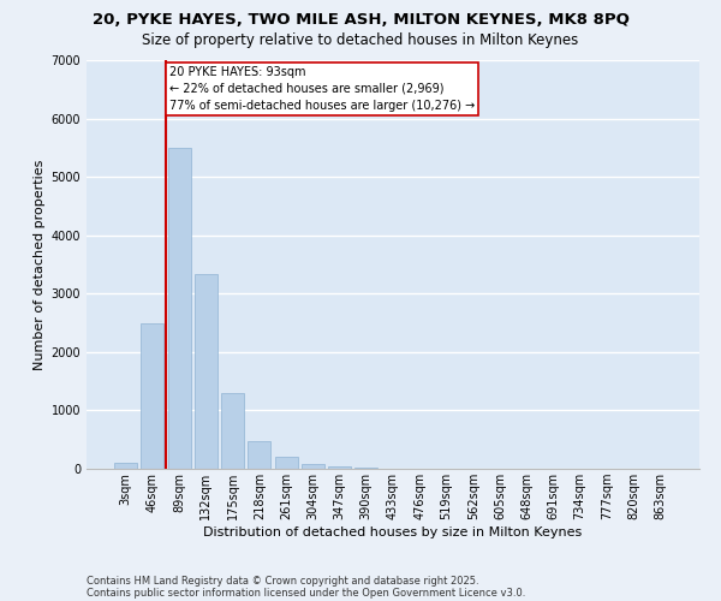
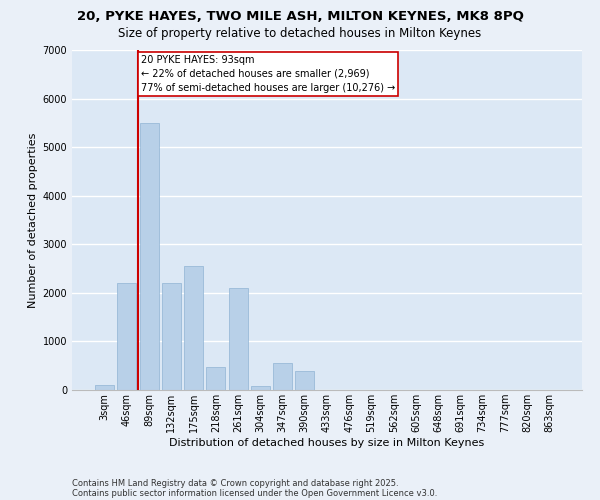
46sqm: 2500 -> 2200
132sqm: 3330 -> 2200
175sqm: 1300 -> 2550
261sqm: 210 -> 2100
347sqm: 50 -> 550
390sqm: 30 -> 400
